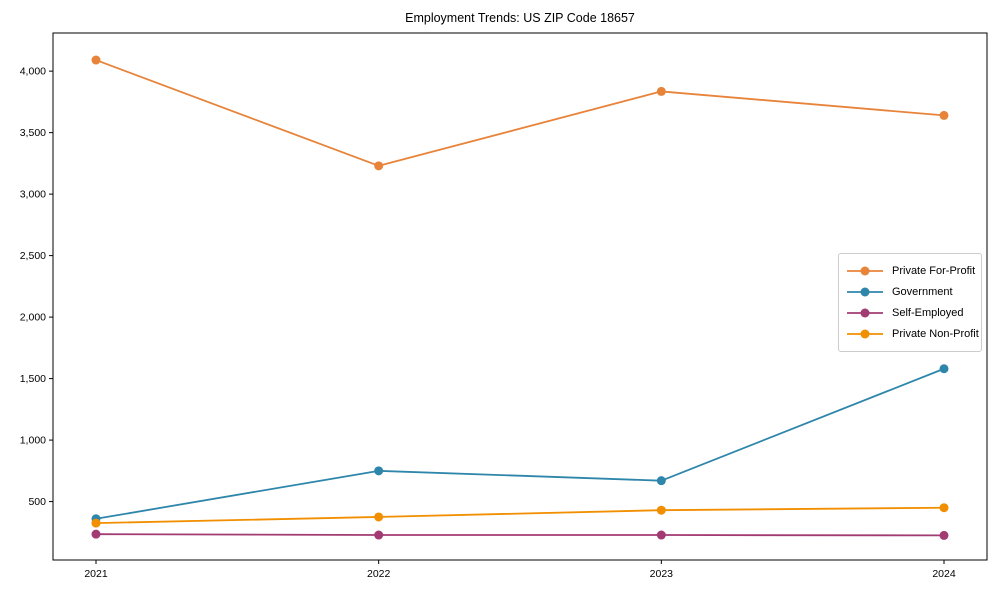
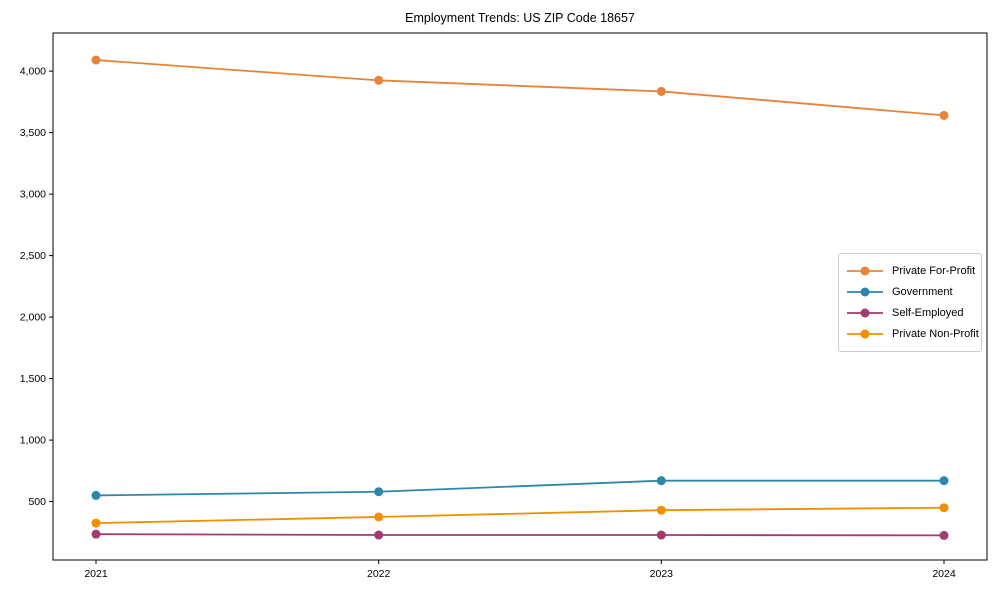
Government/2021: 360 -> 550
Private For-Profit/2022: 3230 -> 3920
Government/2022: 750 -> 580
Government/2024: 1580 -> 670
